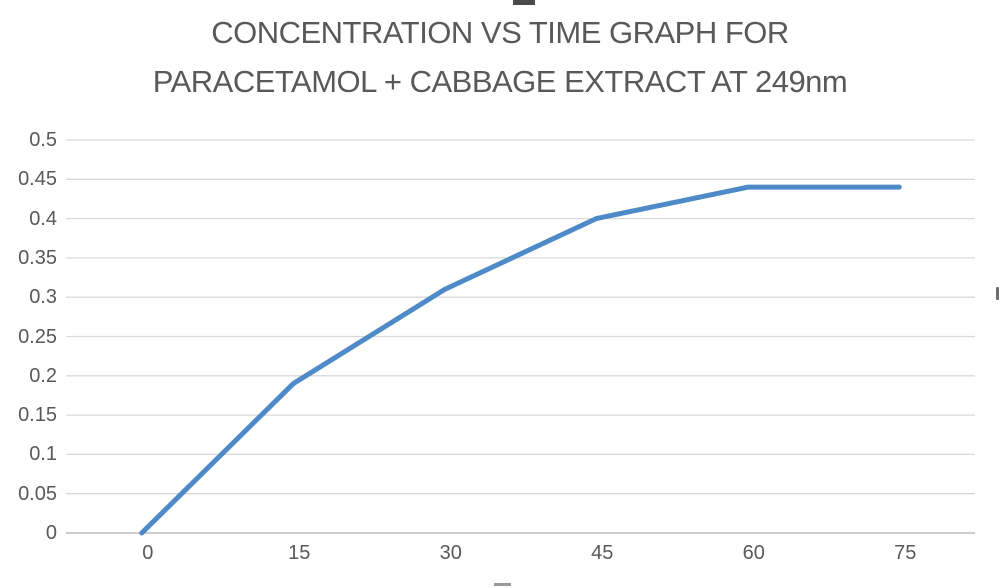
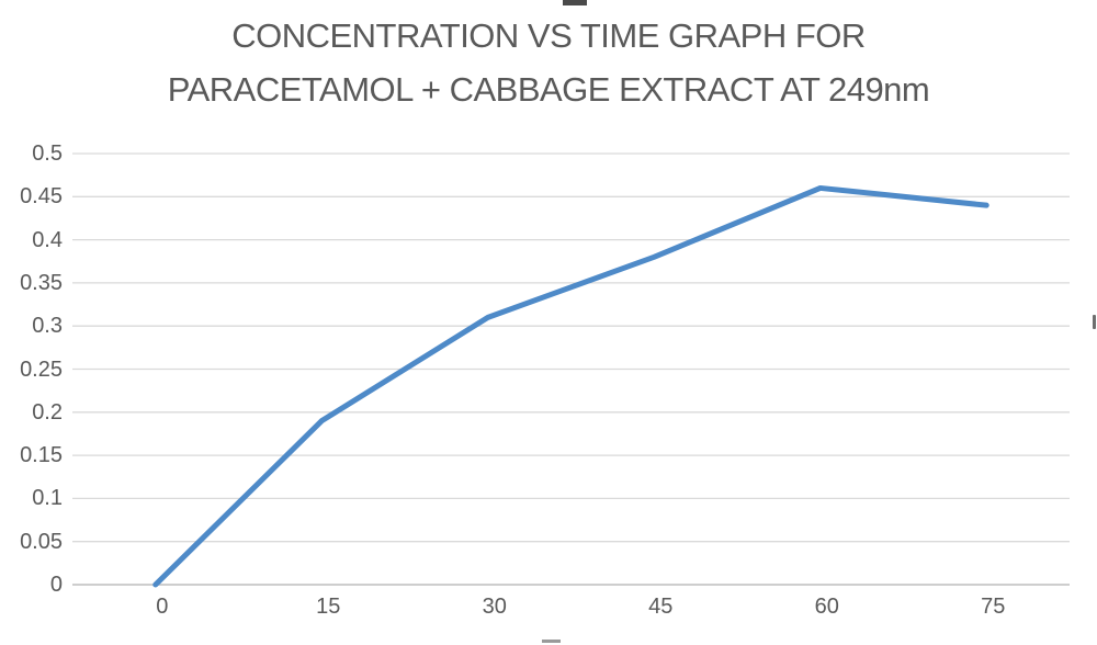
45: 0.40 -> 0.38
60: 0.44 -> 0.46
